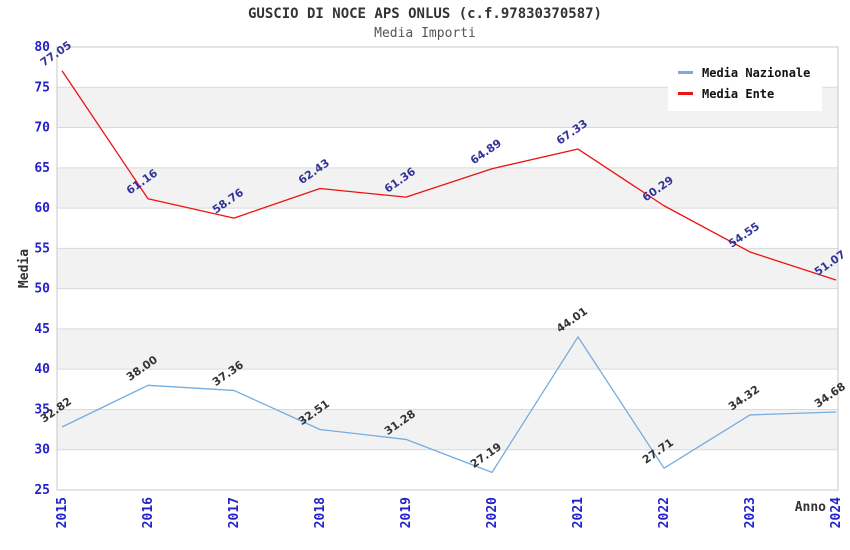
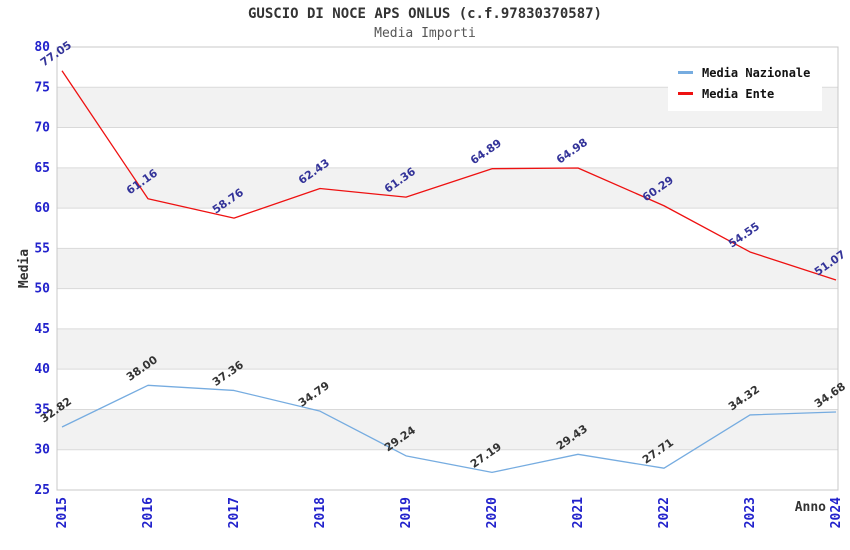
Media Nazionale/2018: 32.51 -> 34.79
Media Nazionale/2019: 31.28 -> 29.24
Media Nazionale/2021: 44.01 -> 29.43
Media Ente/2021: 67.33 -> 64.98
